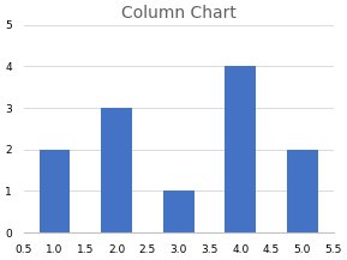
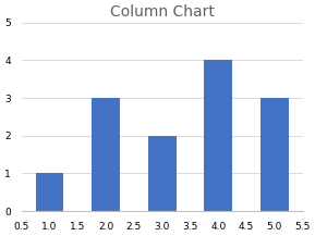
1.0: 2 -> 1
3.0: 1 -> 2
5.0: 2 -> 3
